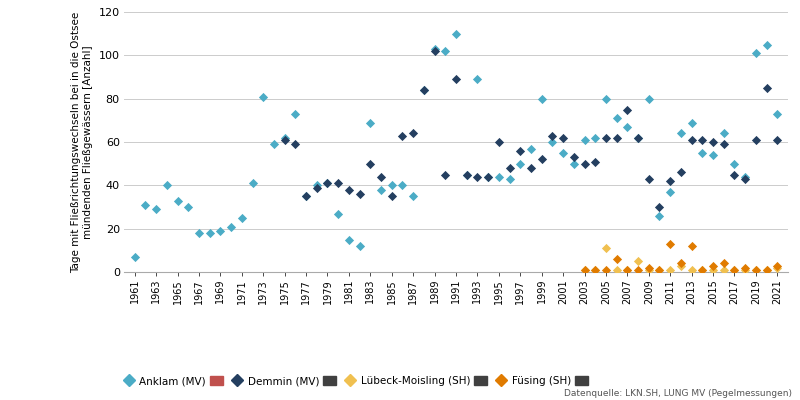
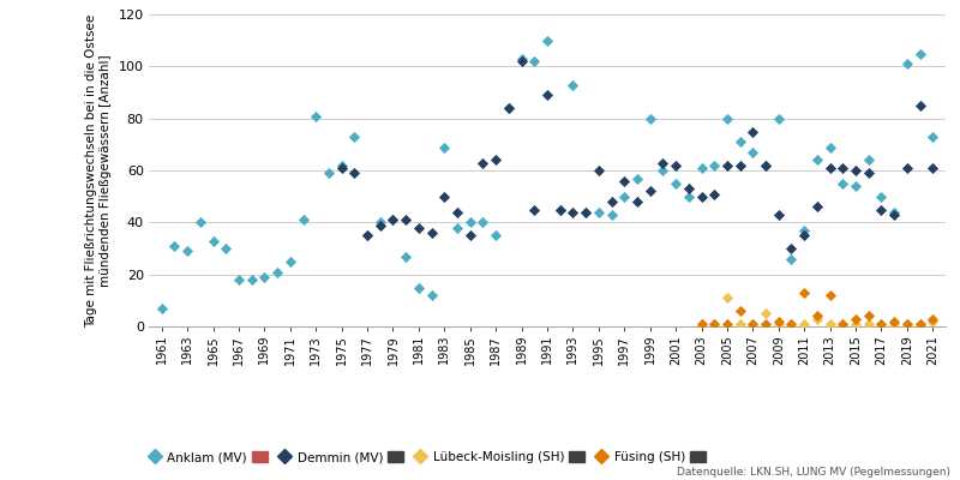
Anklam (MV)/1993: 89 -> 93
Demmin (MV)/2011: 42 -> 35
